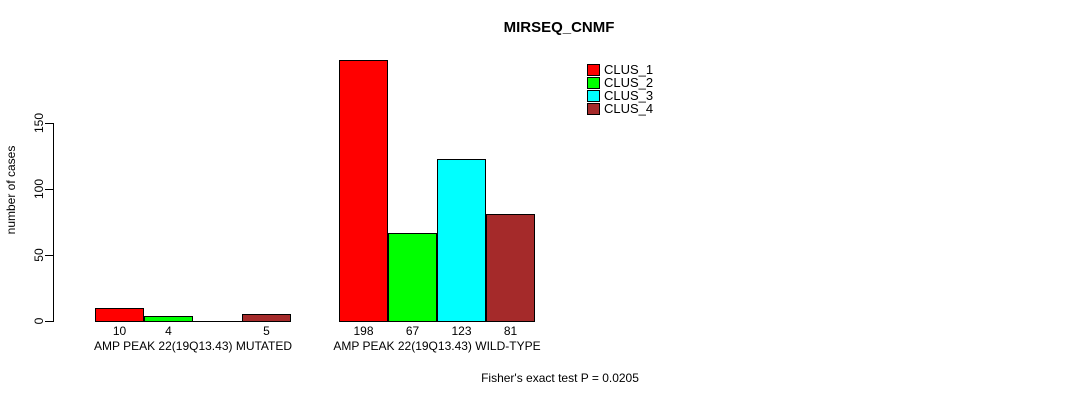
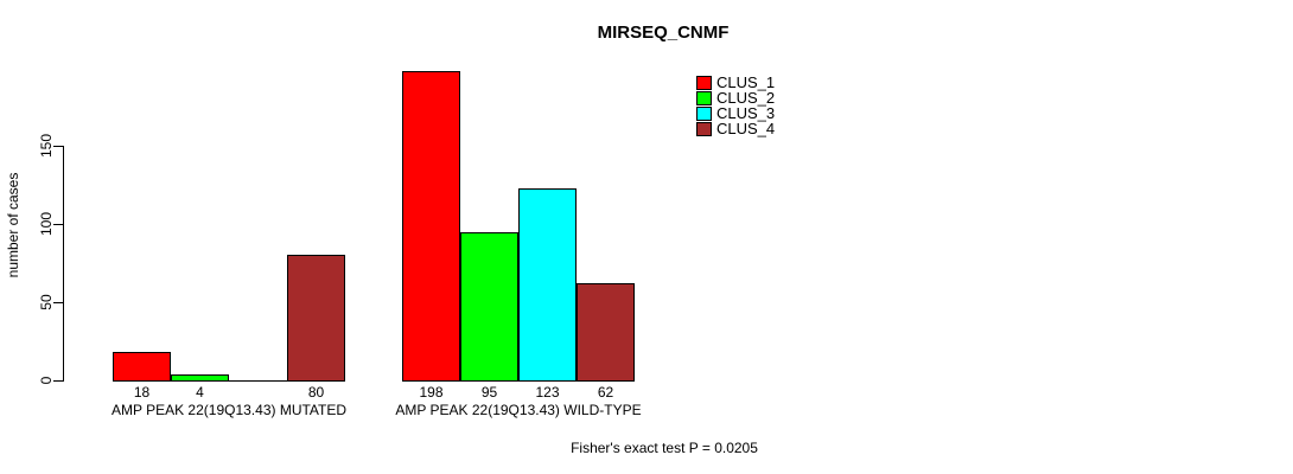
CLUS_1/AMP PEAK 22(19Q13.43) MUTATED: 10 -> 18
CLUS_4/AMP PEAK 22(19Q13.43) MUTATED: 5 -> 80
CLUS_2/AMP PEAK 22(19Q13.43) WILD-TYPE: 67 -> 95
CLUS_4/AMP PEAK 22(19Q13.43) WILD-TYPE: 81 -> 62
